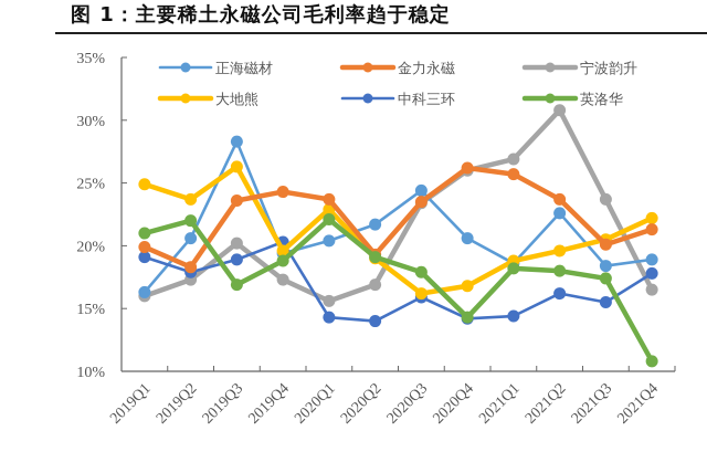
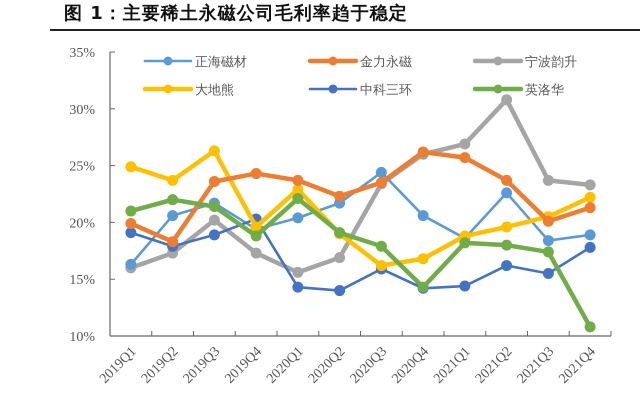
正海磁材/2019Q3: 28.3% -> 21.7%
英洛华/2019Q3: 16.9% -> 21.4%
金力永磁/2020Q2: 19.3% -> 22.3%
宁波韵升/2021Q4: 16.5% -> 23.3%
